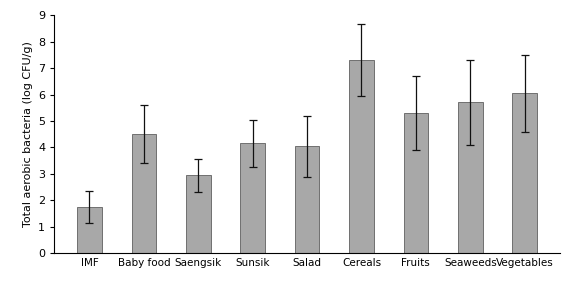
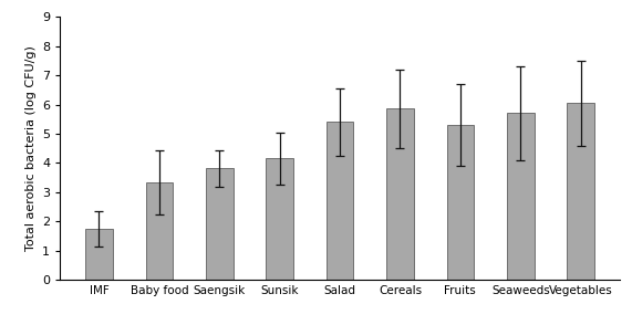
Baby food: 4.50 -> 3.35
Saengsik: 2.95 -> 3.82
Salad: 4.05 -> 5.40
Cereals: 7.30 -> 5.85
